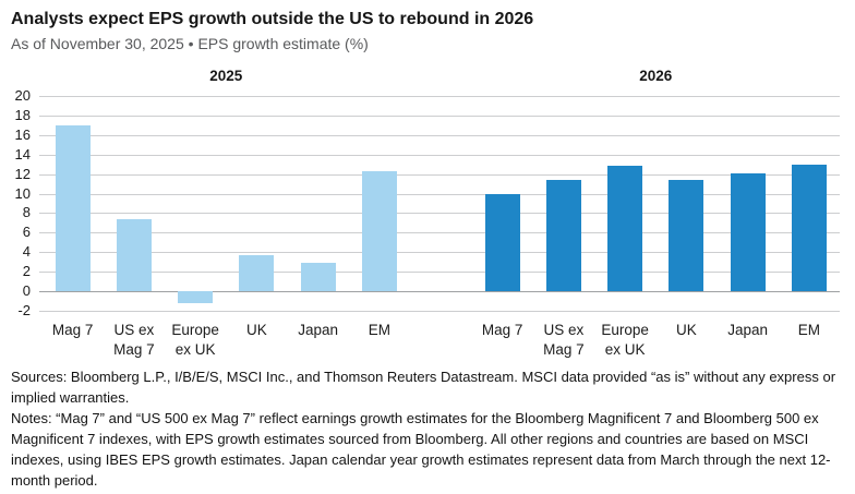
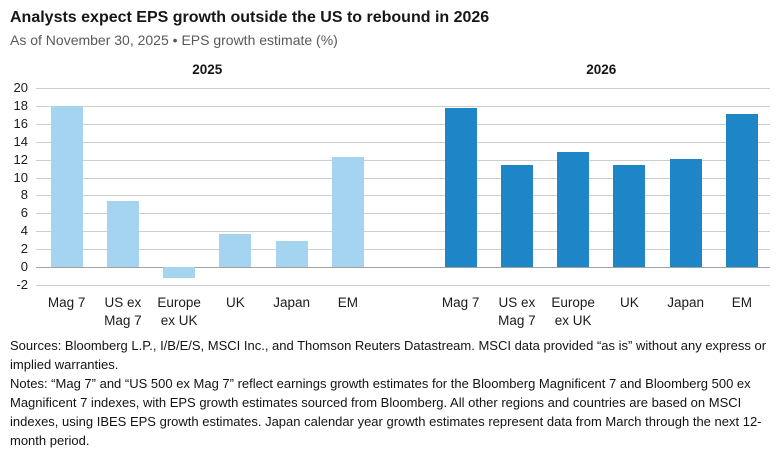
2025/Mag 7: 17 -> 18
2026/Mag 7: 10 -> 18
2026/EM: 13 -> 17
